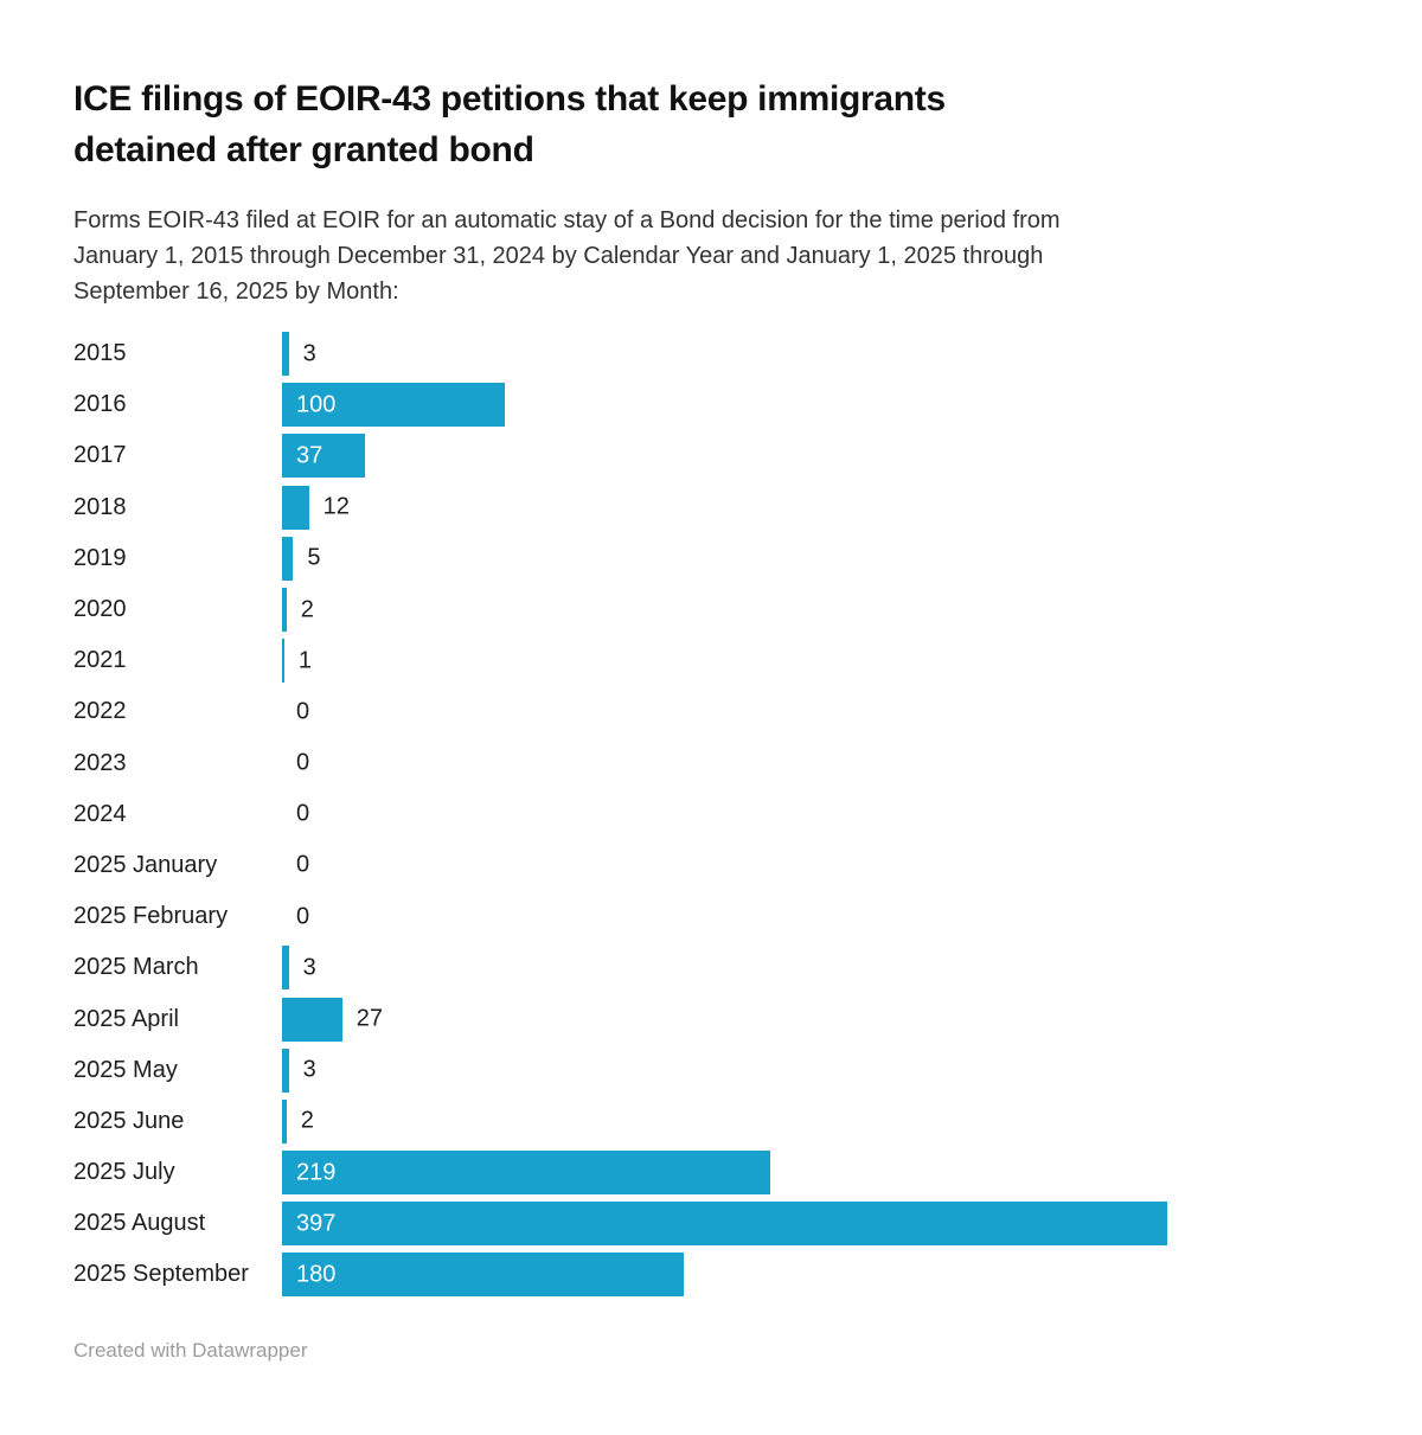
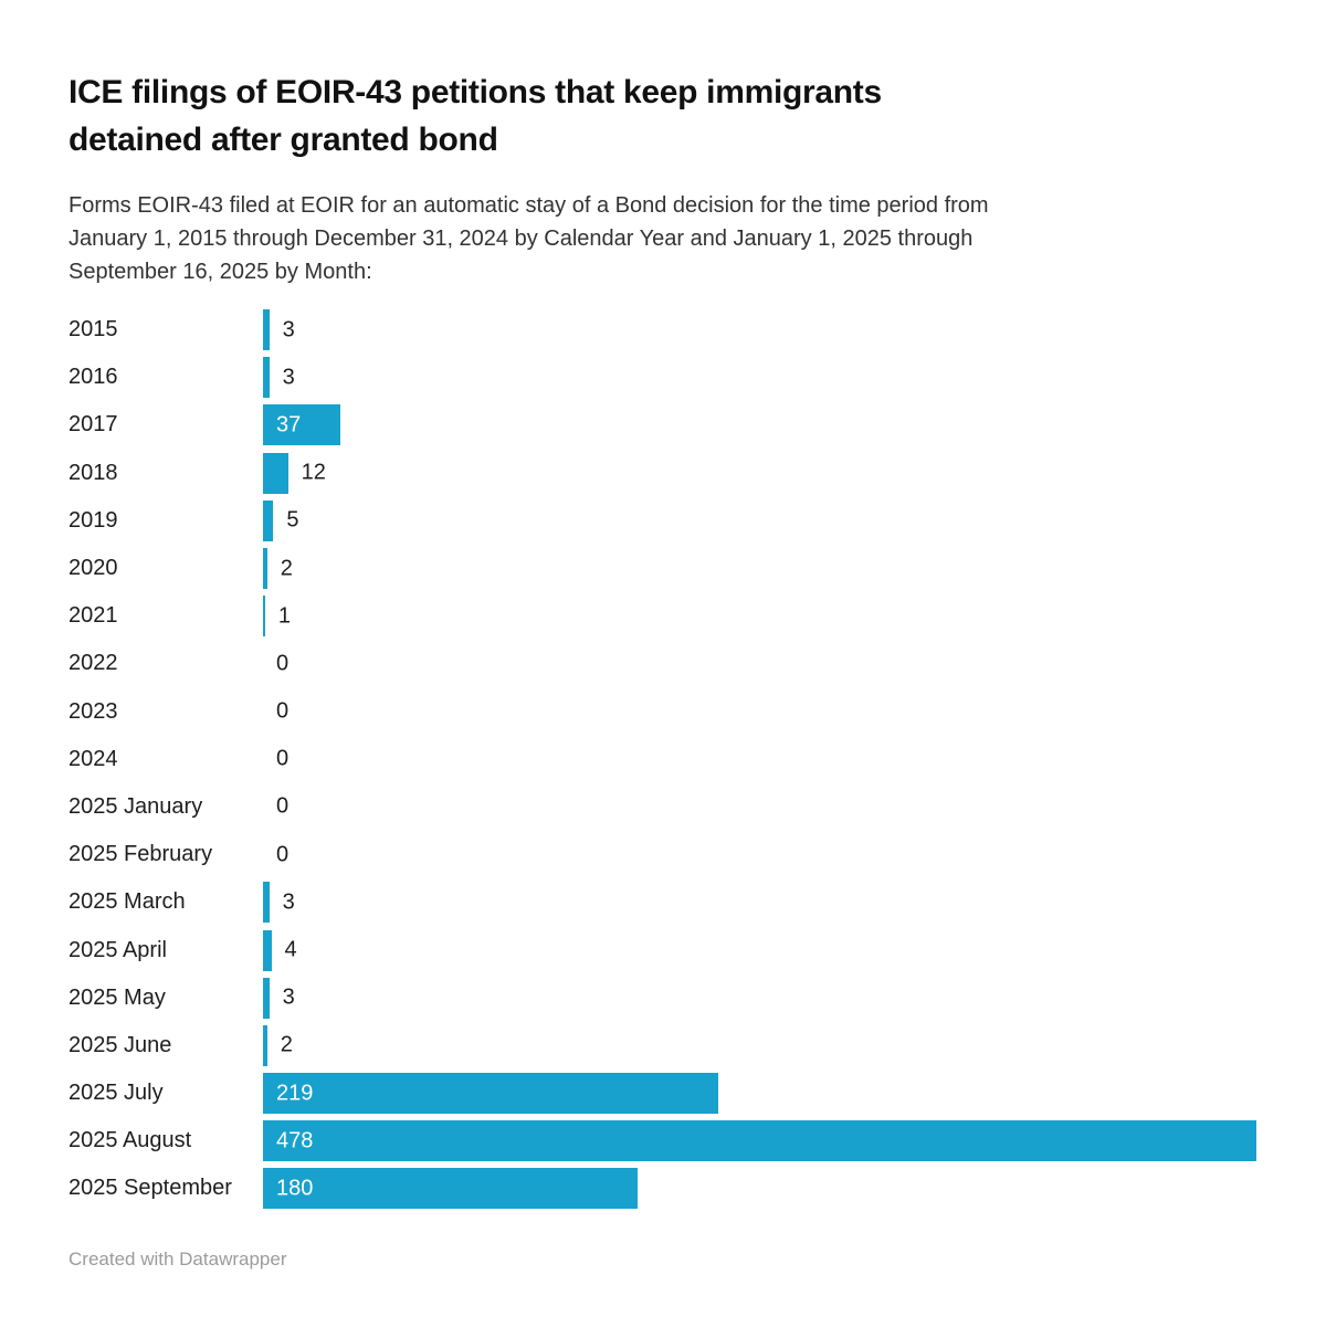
2016: 100 -> 3
2025 April: 27 -> 4
2025 August: 397 -> 478
